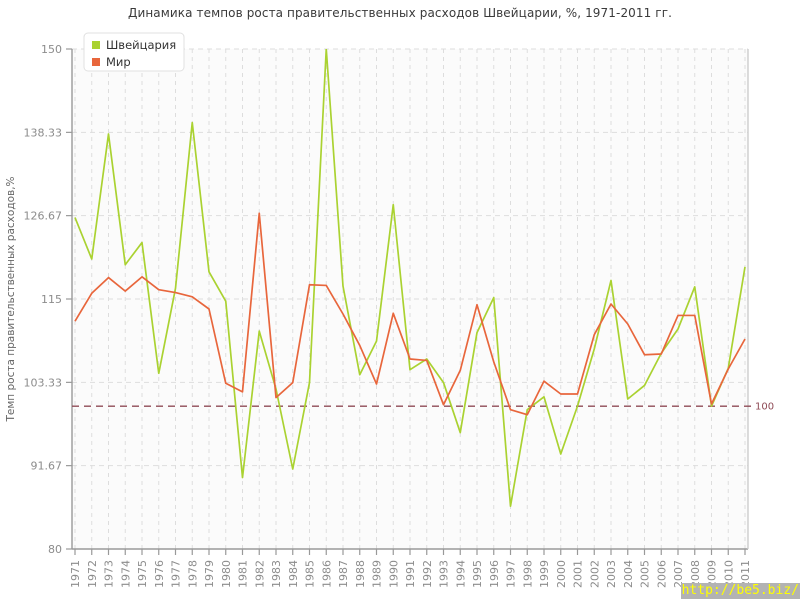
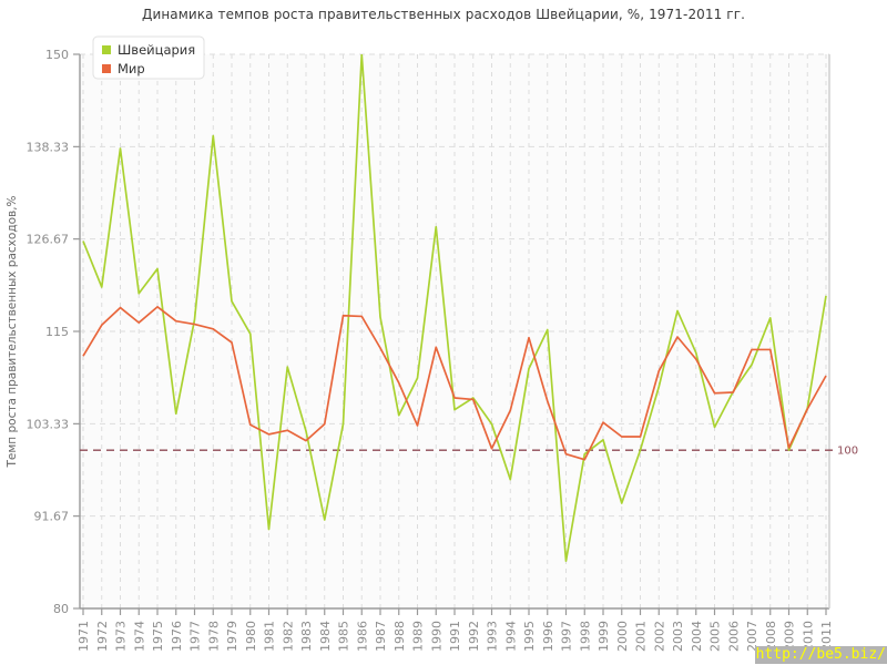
Мир/1982: 127 -> 102
Швейцария/2004: 101 -> 112
